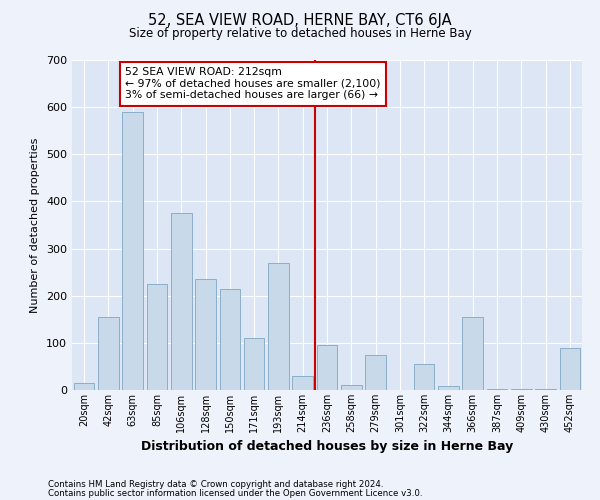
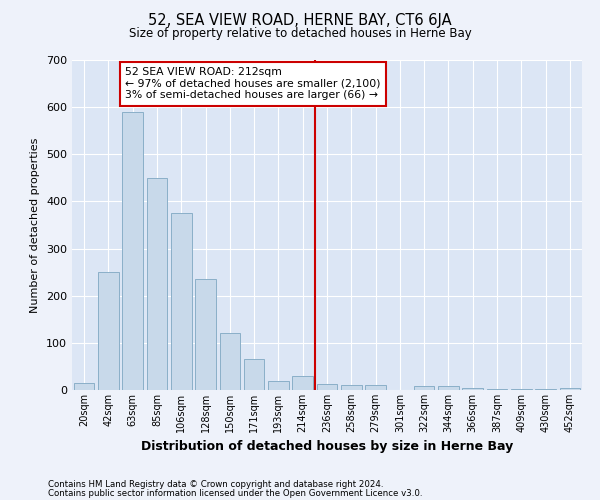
42sqm: 155 -> 250
85sqm: 225 -> 450
150sqm: 215 -> 120
171sqm: 110 -> 65
193sqm: 270 -> 20
236sqm: 95 -> 12
279sqm: 75 -> 10
322sqm: 55 -> 8
366sqm: 155 -> 5
452sqm: 90 -> 5
